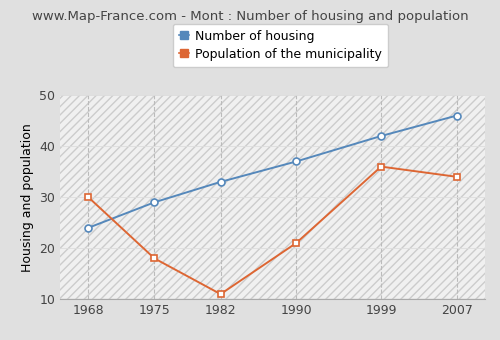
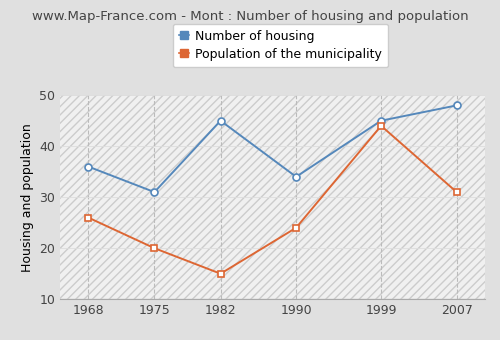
Number of housing/1968: 24 -> 36
Population of the municipality/1968: 30 -> 26
Number of housing/1975: 29 -> 31
Population of the municipality/1975: 18 -> 20
Number of housing/1982: 33 -> 45
Population of the municipality/1982: 11 -> 15
Number of housing/1990: 37 -> 34
Population of the municipality/1990: 21 -> 24
Number of housing/1999: 42 -> 45
Population of the municipality/1999: 36 -> 44
Number of housing/2007: 46 -> 48
Population of the municipality/2007: 34 -> 31
